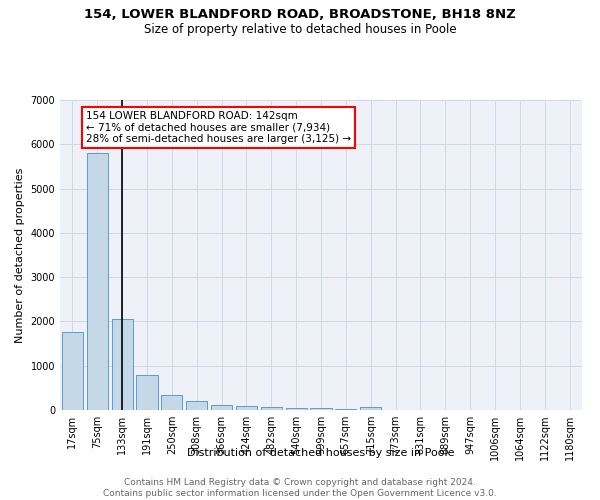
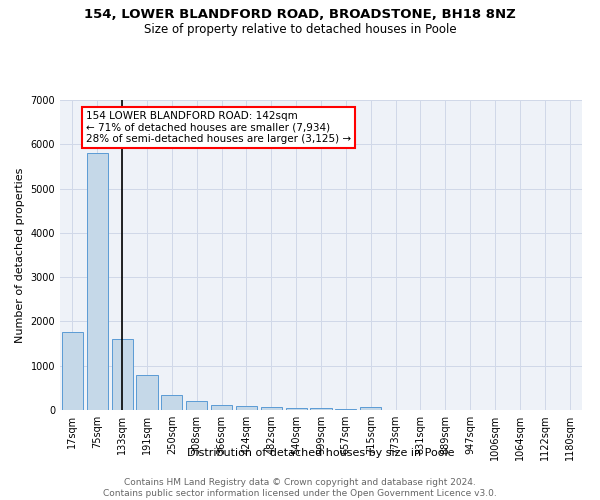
133sqm: 2050 -> 1600
